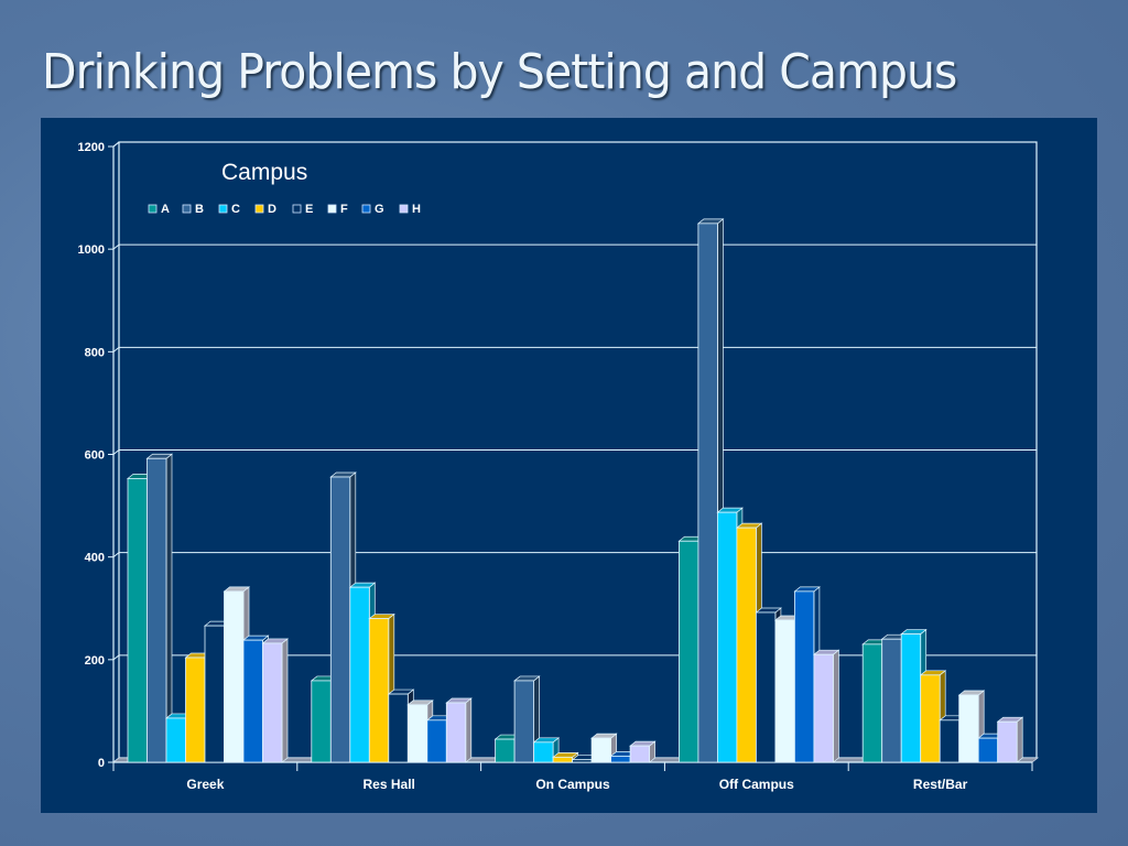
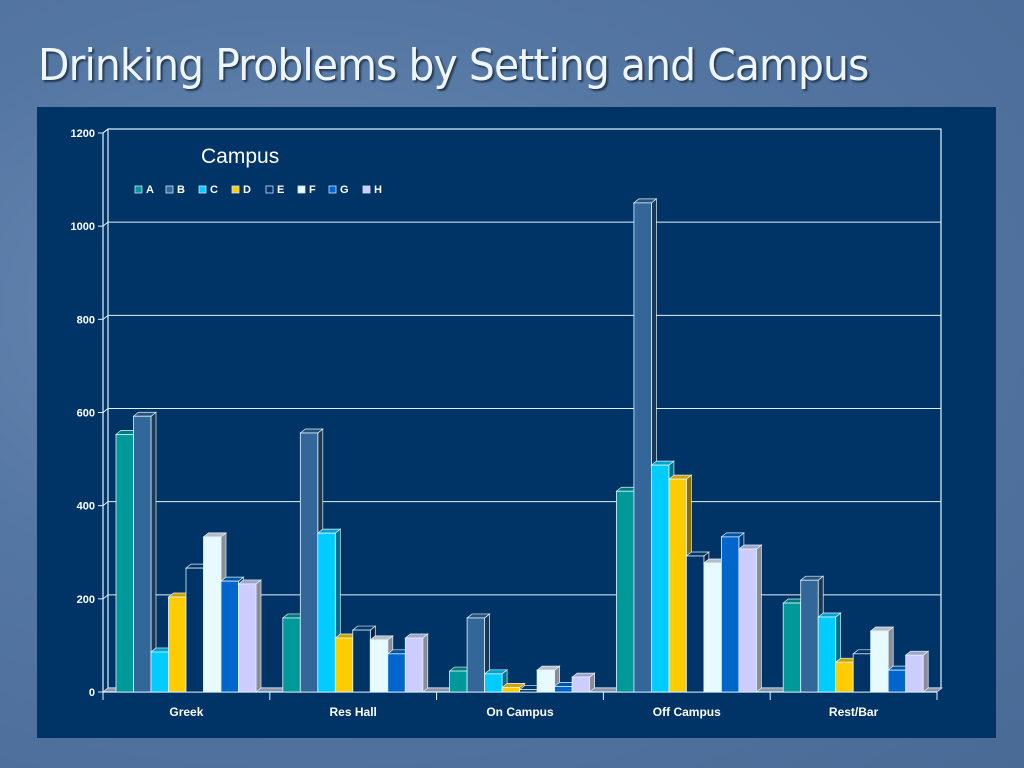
D/Res Hall: 280 -> 120
H/Off Campus: 210 -> 310
A/Rest/Bar: 230 -> 190
C/Rest/Bar: 250 -> 160
D/Rest/Bar: 170 -> 60
